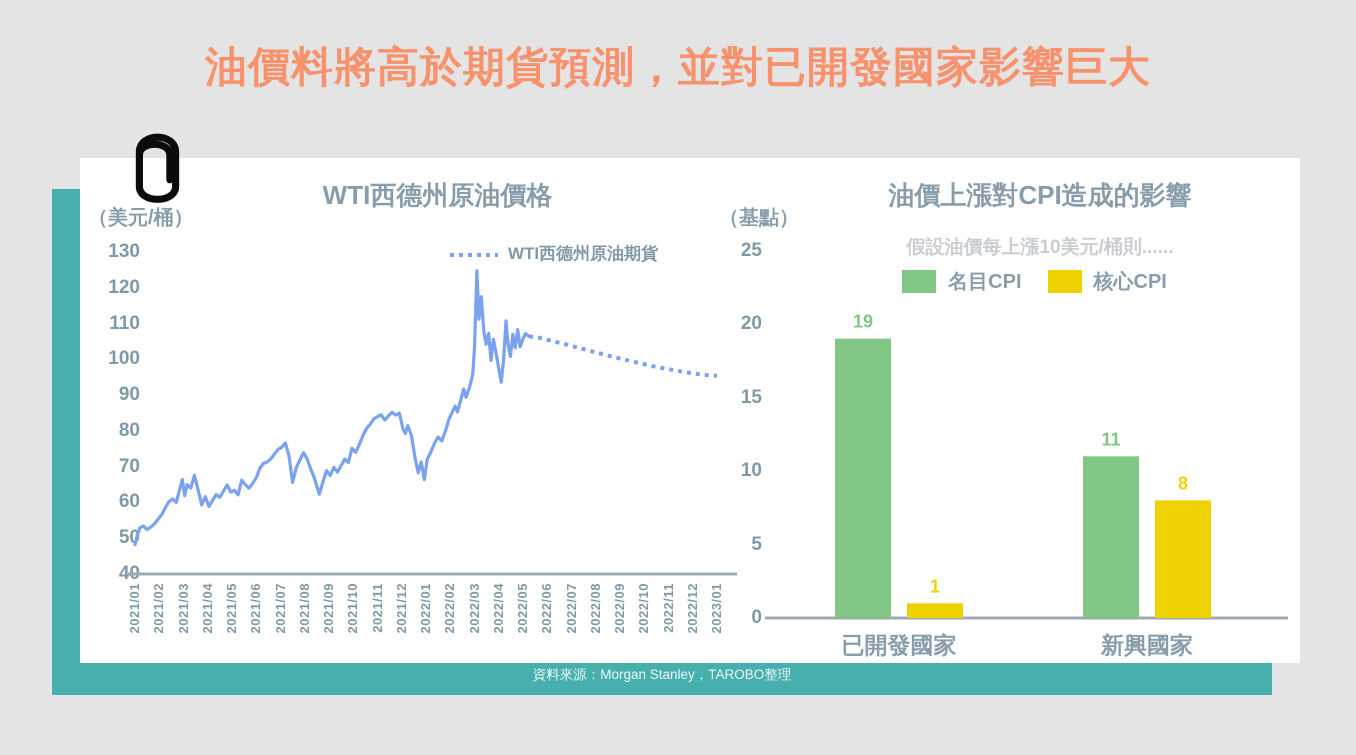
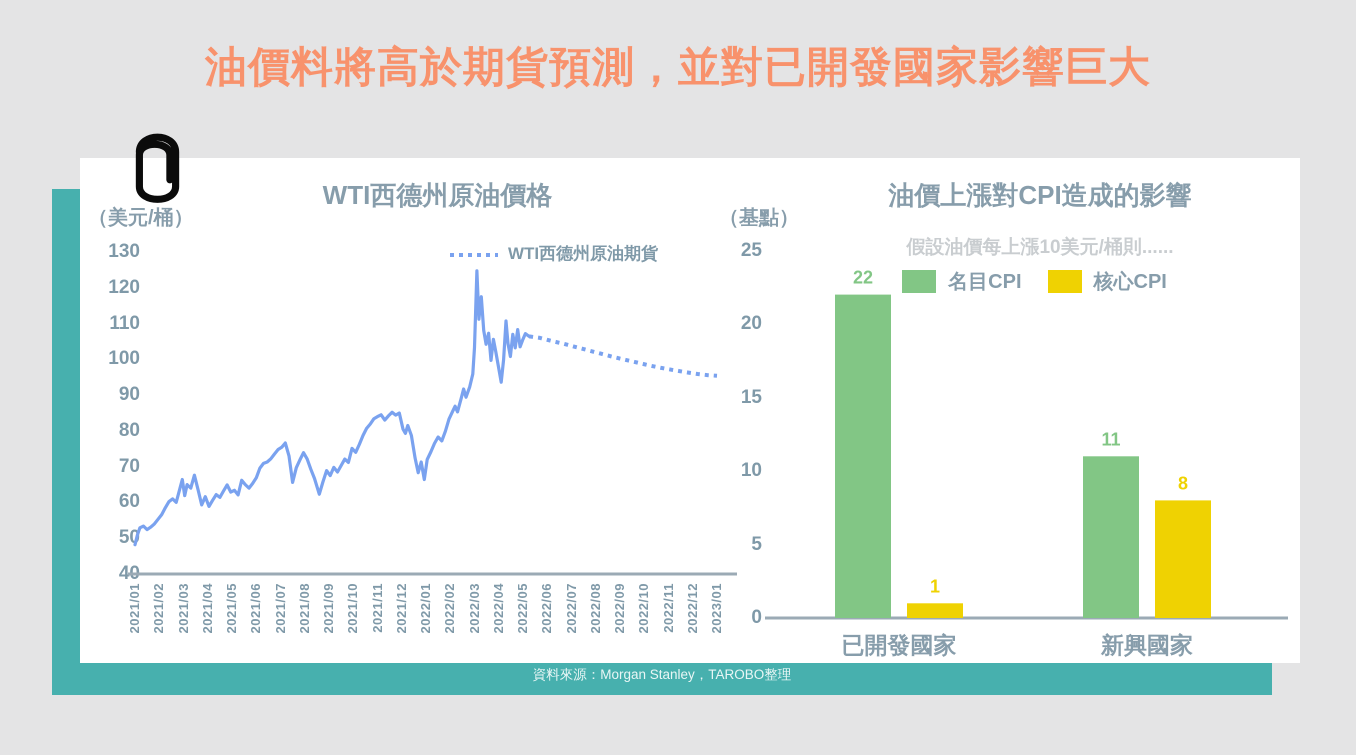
油價上漲對CPI造成的影響/名目CPI/已開發國家: 19 -> 22
